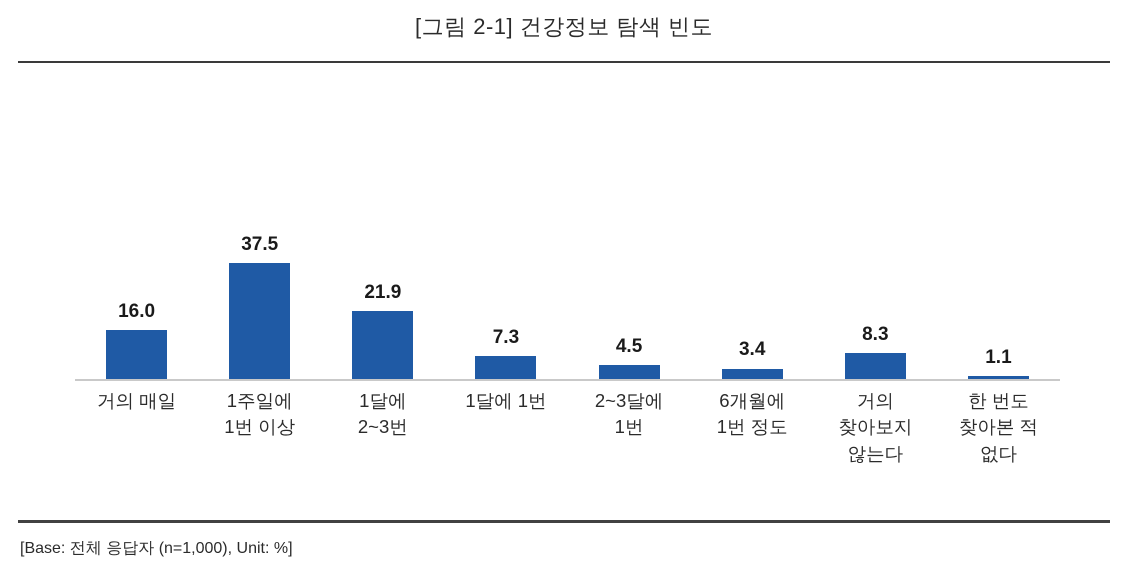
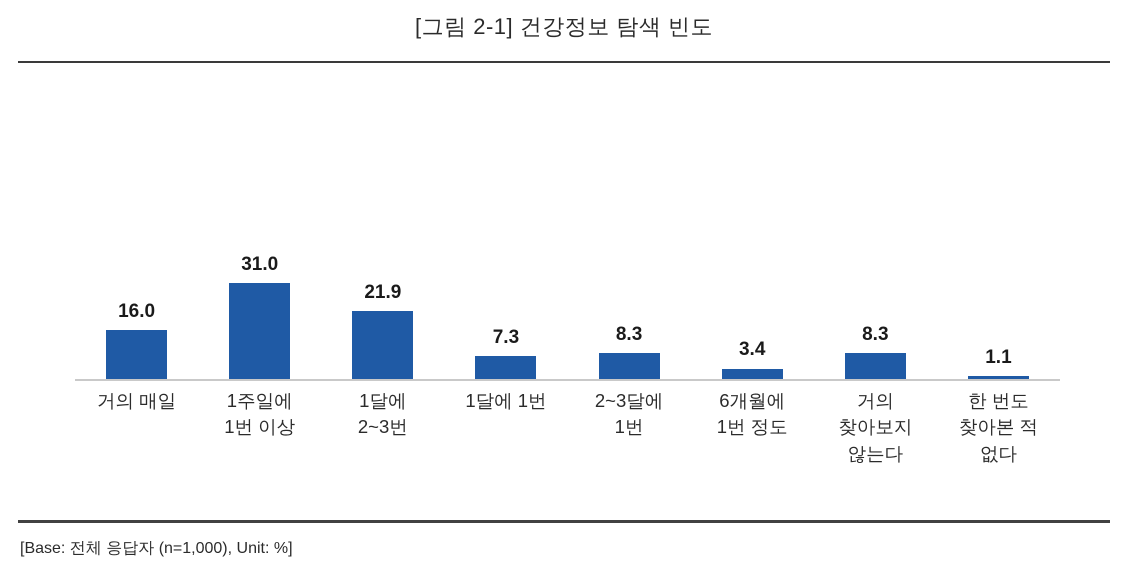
1주일에 1번 이상: 37.5 -> 31.0
2~3달에 1번: 4.5 -> 8.3
